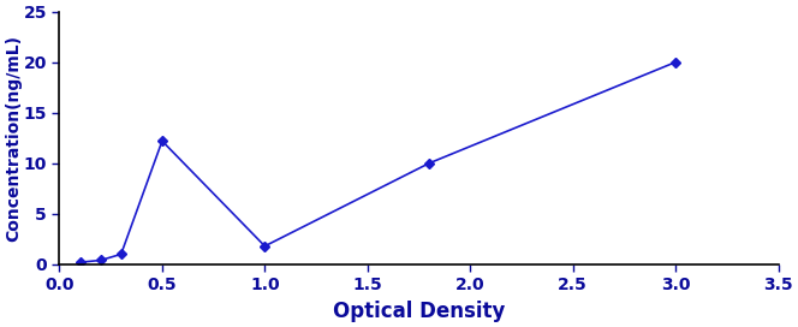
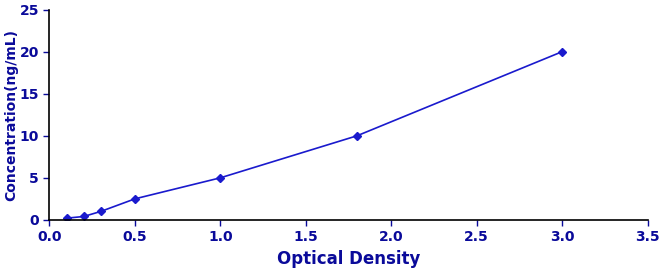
0.5: 12.2 -> 2.5
1.0: 1.8 -> 5.0
